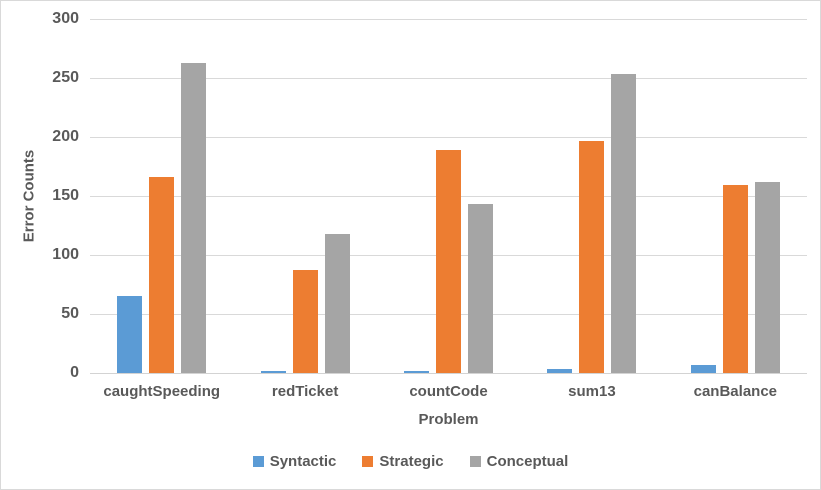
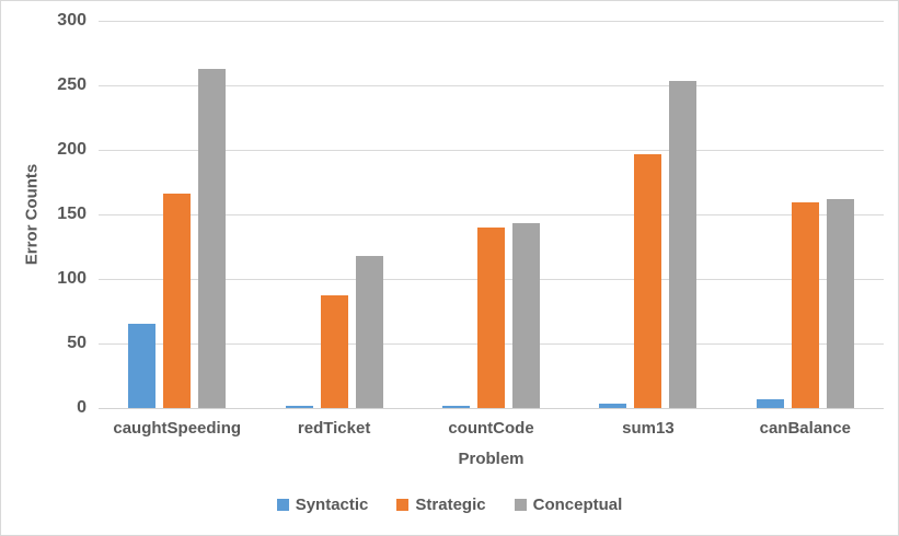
Strategic/countCode: 189 -> 140
